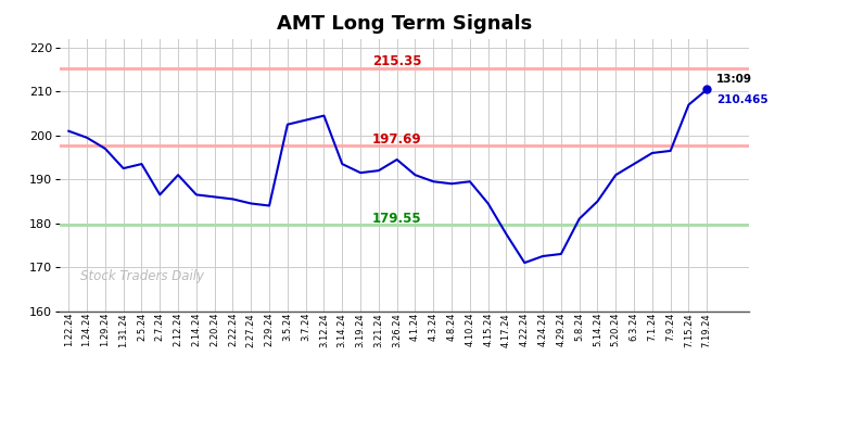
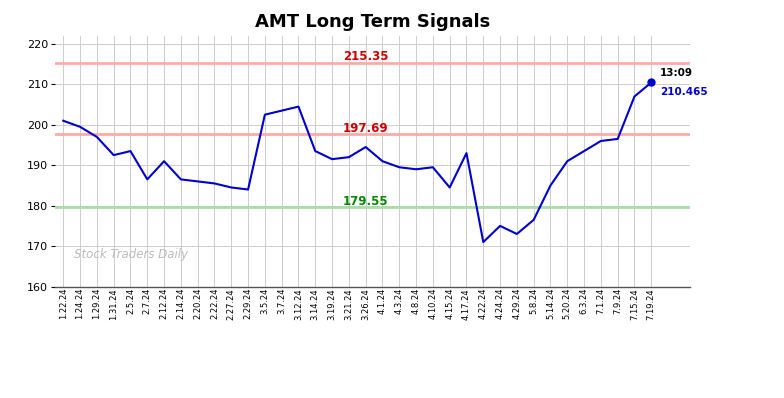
4.17.24: 177.5 -> 193.0
4.24.24: 172.5 -> 175.0
5.8.24: 181.0 -> 176.5
